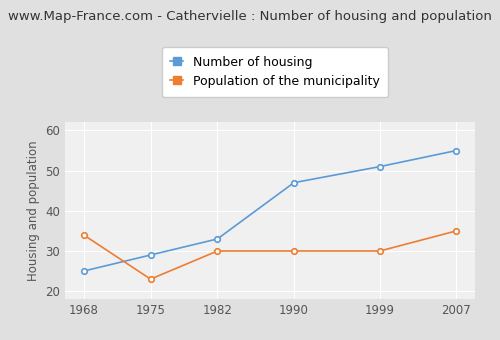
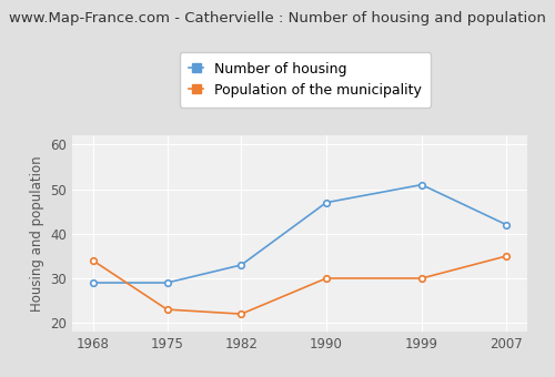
Number of housing/1968: 25 -> 29
Population of the municipality/1982: 30 -> 22
Number of housing/2007: 55 -> 42
